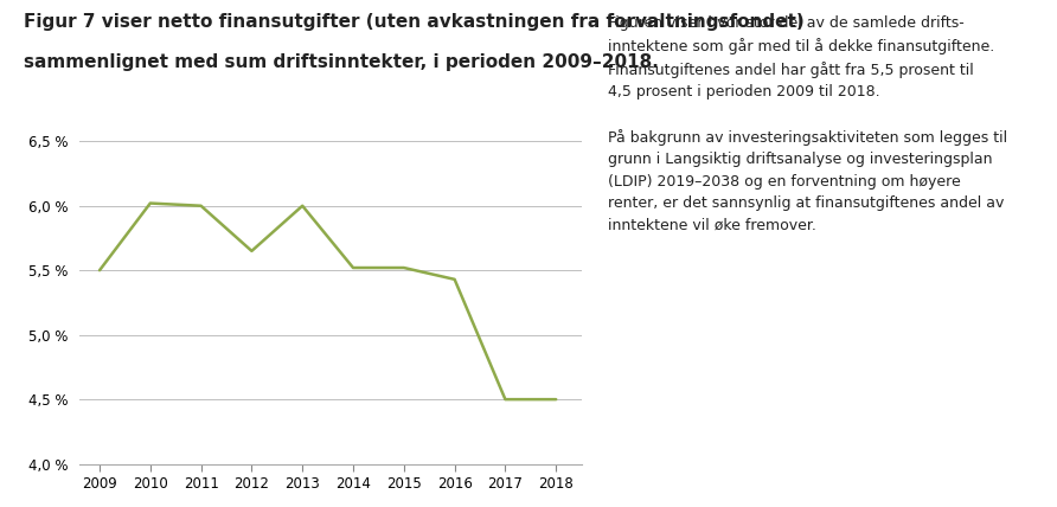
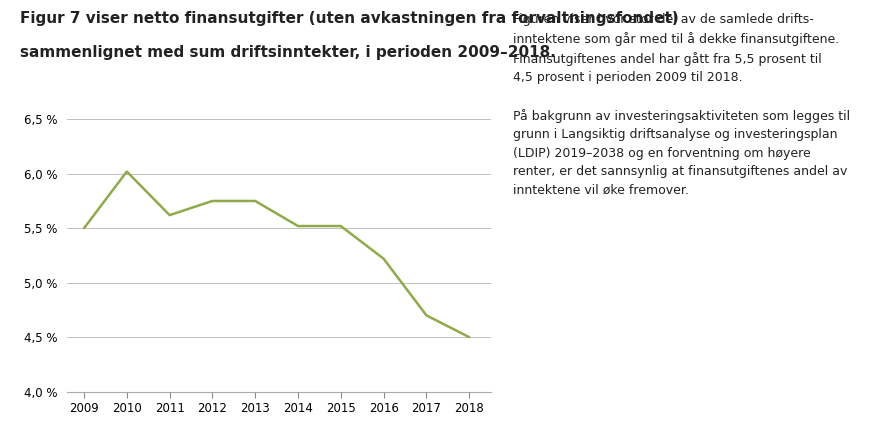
2011: 6,00 % -> 5,62 %
2012: 5,65 % -> 5,75 %
2013: 6,00 % -> 5,75 %
2016: 5,43 % -> 5,22 %
2017: 4,50 % -> 4,70 %
